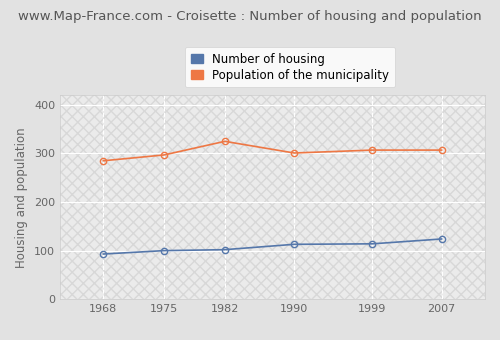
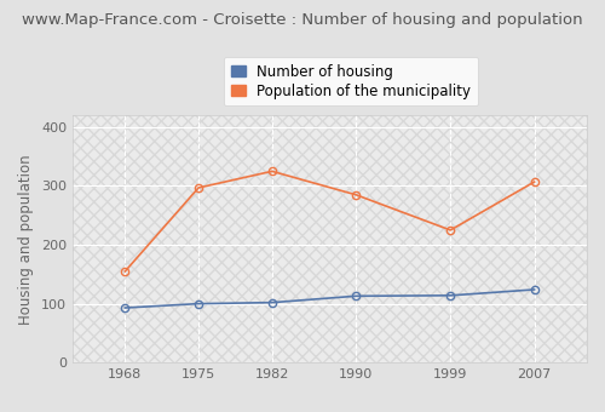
Population of the municipality/1968: 285 -> 155
Population of the municipality/1990: 301 -> 285
Population of the municipality/1999: 307 -> 225
